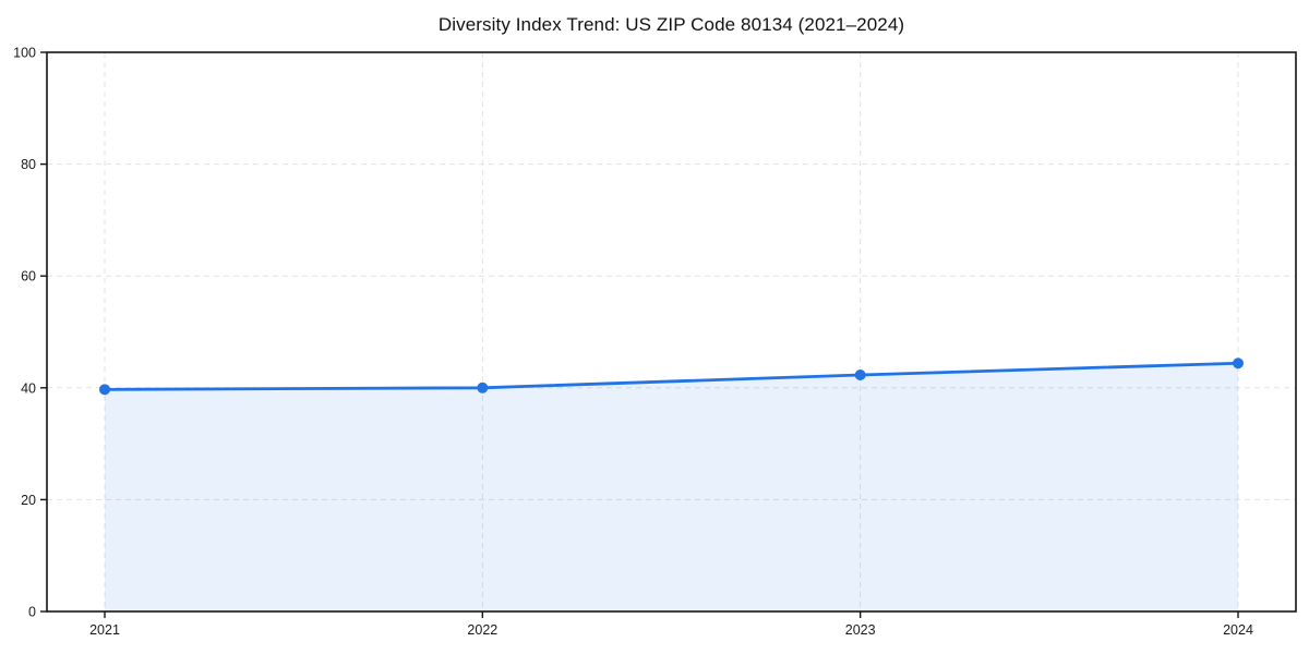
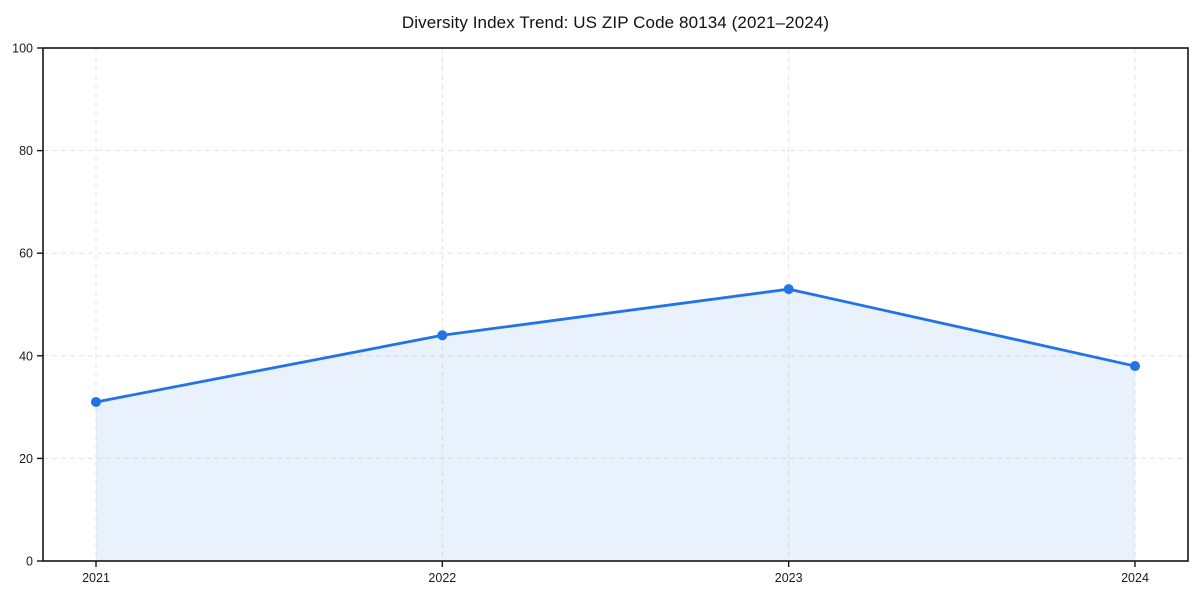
2021: 40 -> 31
2022: 40 -> 44
2023: 42 -> 53
2024: 44 -> 38
